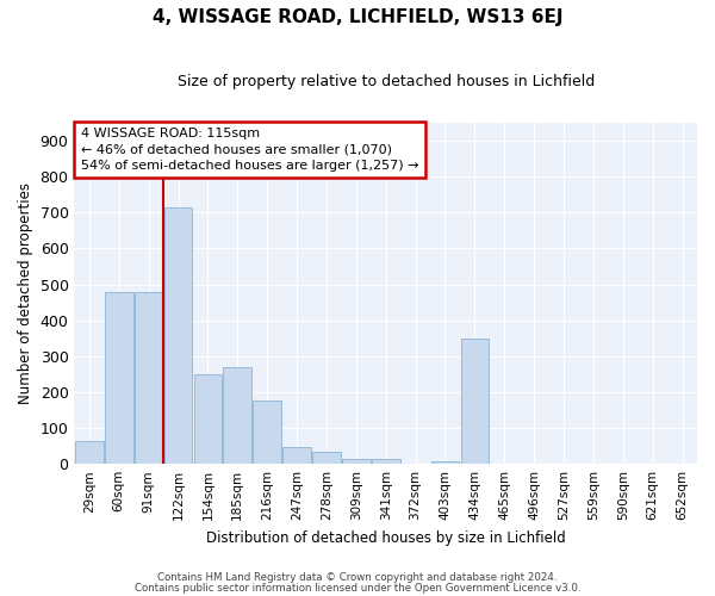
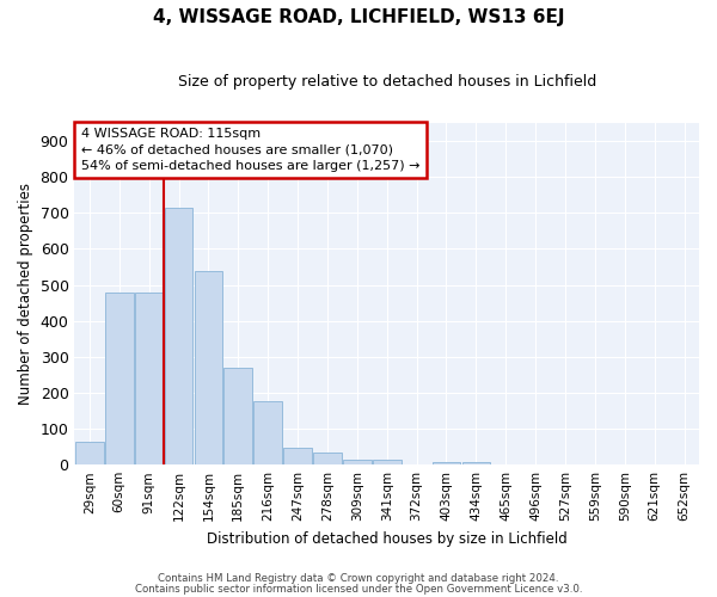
154sqm: 250 -> 540
434sqm: 350 -> 8
